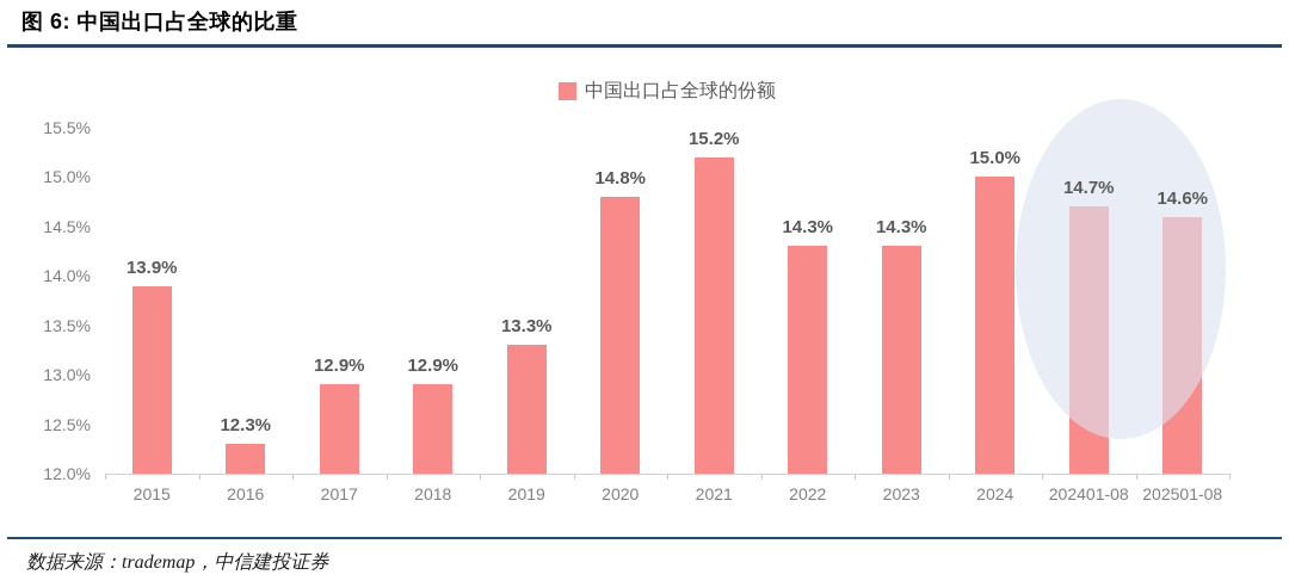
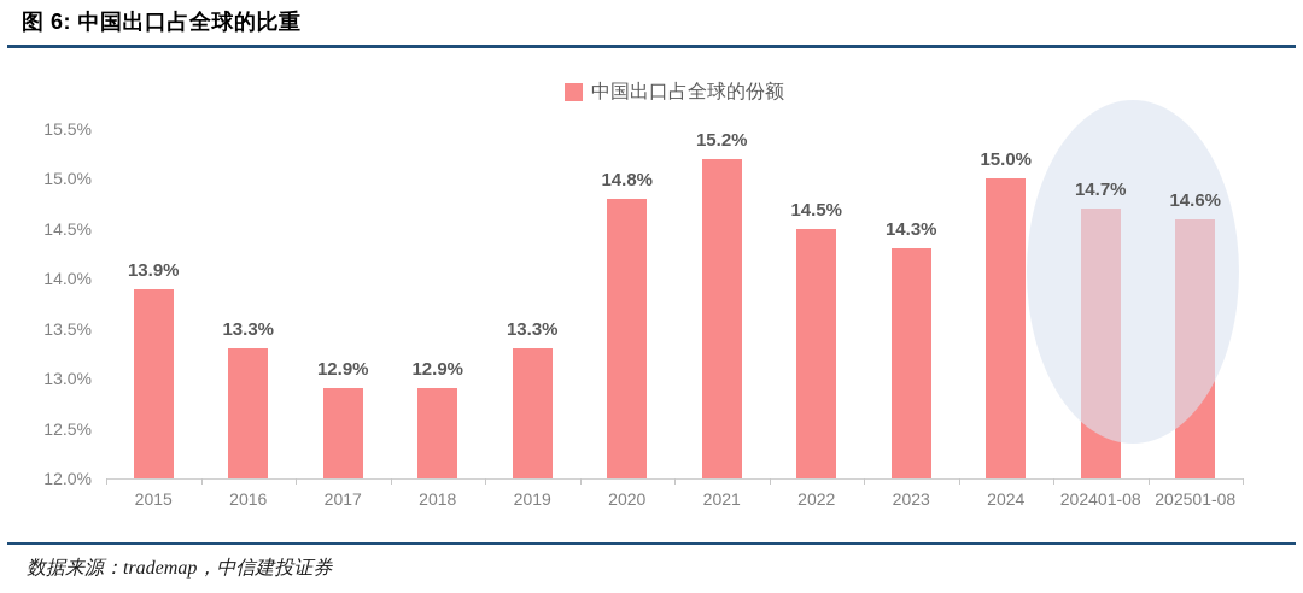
2016: 12.3% -> 13.3%
2022: 14.3% -> 14.5%
